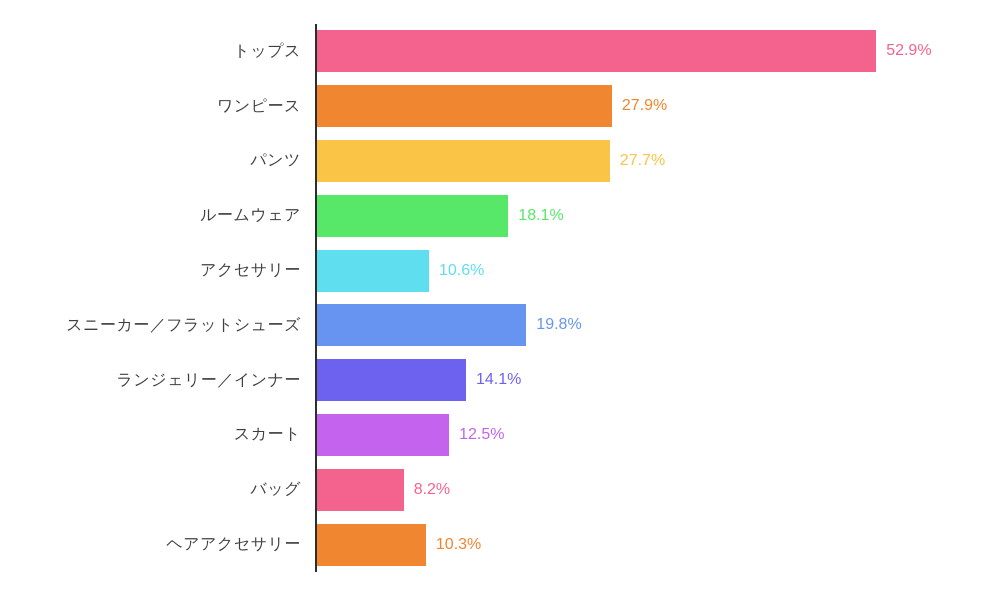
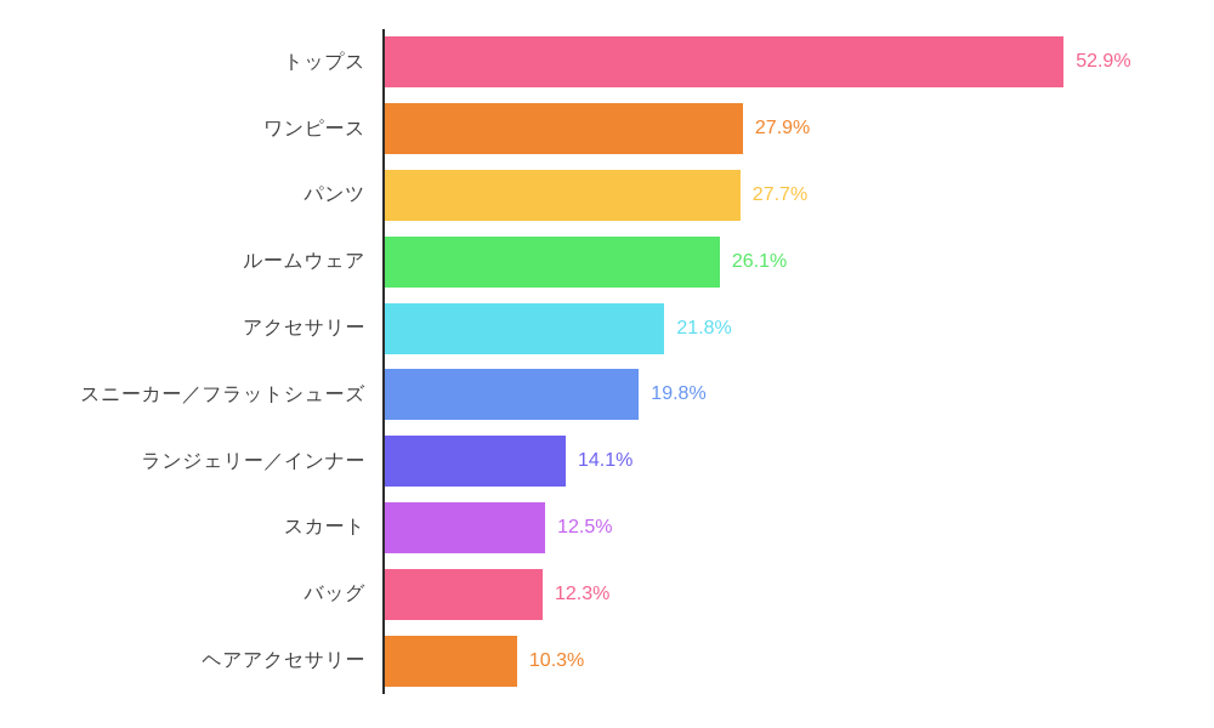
ルームウェア: 18.1% -> 26.1%
アクセサリー: 10.6% -> 21.8%
バッグ: 8.2% -> 12.3%
